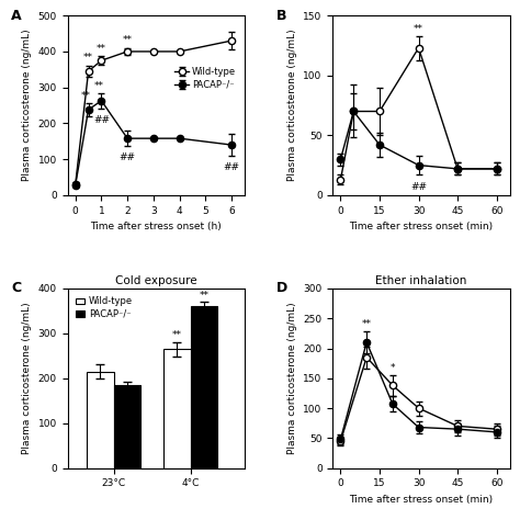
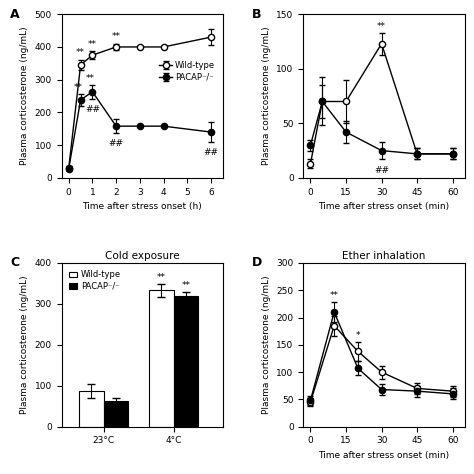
Cold exposure/Wild-type/23°C: 215 -> 87
Cold exposure/PACAP⁻/⁻/23°C: 185 -> 63
Cold exposure/Wild-type/4°C: 265 -> 333
Cold exposure/PACAP⁻/⁻/4°C: 360 -> 320
